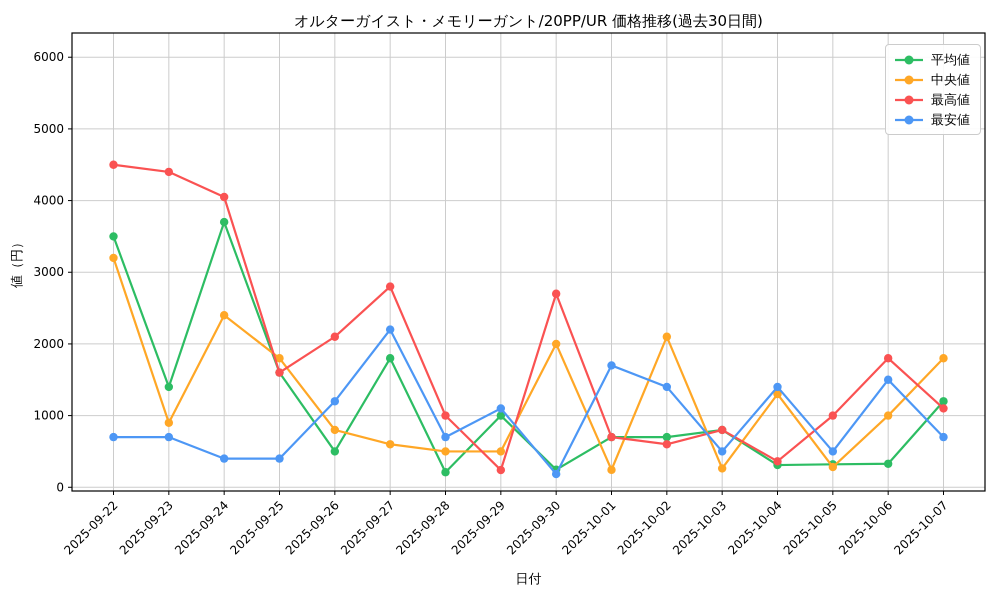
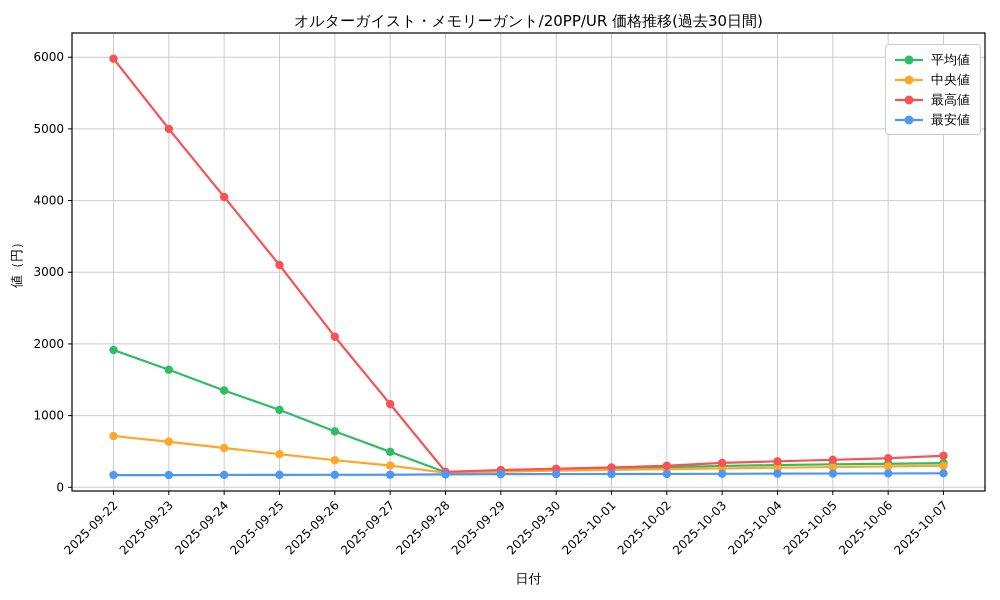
平均値/2025-09-22: 3500 -> 1900
中央値/2025-09-22: 3200 -> 700
最高値/2025-09-22: 4500 -> 6000
最安値/2025-09-22: 700 -> 200
平均値/2025-09-23: 1400 -> 1600
中央値/2025-09-23: 900 -> 600
最高値/2025-09-23: 4400 -> 5000
最安値/2025-09-23: 700 -> 200
平均値/2025-09-24: 3700 -> 1400
中央値/2025-09-24: 2400 -> 500
最安値/2025-09-24: 400 -> 200
平均値/2025-09-25: 1600 -> 1100
中央値/2025-09-25: 1800 -> 500
最高値/2025-09-25: 1600 -> 3100
最安値/2025-09-25: 400 -> 200
平均値/2025-09-26: 500 -> 800
中央値/2025-09-26: 800 -> 400
最安値/2025-09-26: 1200 -> 200
平均値/2025-09-27: 1800 -> 500
中央値/2025-09-27: 600 -> 300
最高値/2025-09-27: 2800 -> 1200
最安値/2025-09-27: 2200 -> 200
中央値/2025-09-28: 500 -> 200
最高値/2025-09-28: 1000 -> 200
最安値/2025-09-28: 700 -> 200
平均値/2025-09-29: 1000 -> 200
中央値/2025-09-29: 500 -> 200
最安値/2025-09-29: 1100 -> 200
中央値/2025-09-30: 2000 -> 200
最高値/2025-09-30: 2700 -> 300
平均値/2025-10-01: 700 -> 300
最高値/2025-10-01: 700 -> 300
最安値/2025-10-01: 1700 -> 200
平均値/2025-10-02: 700 -> 300
中央値/2025-10-02: 2100 -> 300
最高値/2025-10-02: 600 -> 300
最安値/2025-10-02: 1400 -> 200
平均値/2025-10-03: 800 -> 300
最高値/2025-10-03: 800 -> 300
最安値/2025-10-03: 500 -> 200
中央値/2025-10-04: 1300 -> 300
最安値/2025-10-04: 1400 -> 200
最高値/2025-10-05: 1000 -> 400
最安値/2025-10-05: 500 -> 200
中央値/2025-10-06: 1000 -> 300
最高値/2025-10-06: 1800 -> 400
最安値/2025-10-06: 1500 -> 200
平均値/2025-10-07: 1200 -> 300
中央値/2025-10-07: 1800 -> 300
最高値/2025-10-07: 1100 -> 400
最安値/2025-10-07: 700 -> 200
